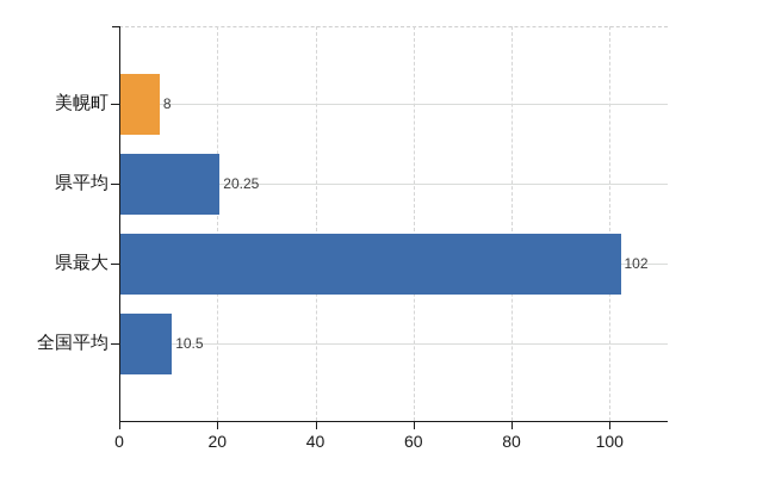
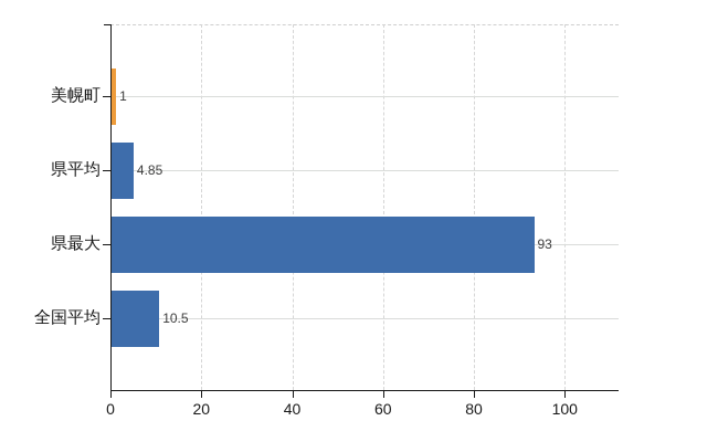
美幌町: 8 -> 1
県平均: 20.25 -> 4.85
県最大: 102 -> 93
